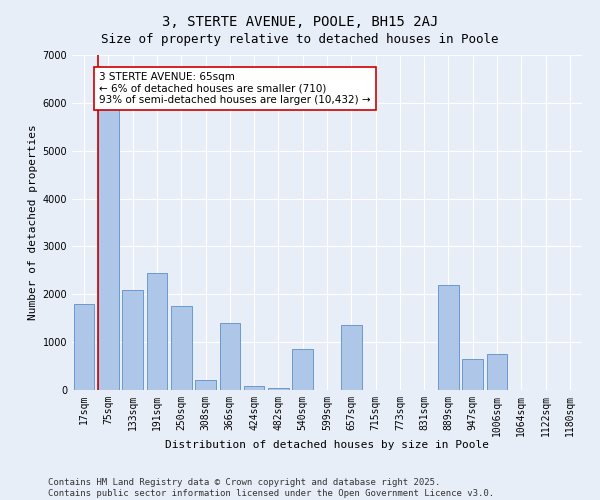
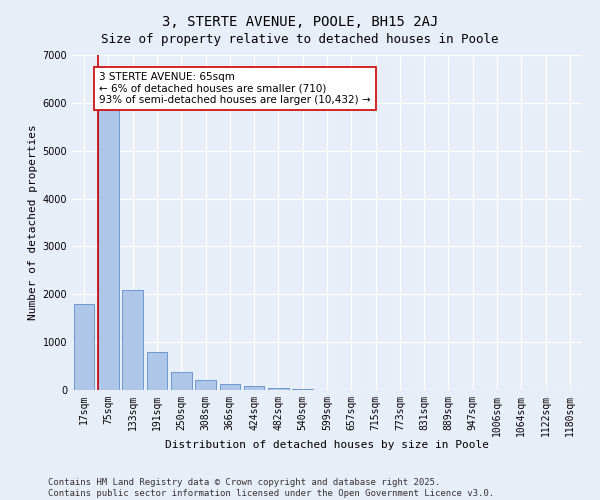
191sqm: 2450 -> 800
250sqm: 1750 -> 370
366sqm: 1400 -> 120
540sqm: 850 -> 20
657sqm: 1350 -> 10
889sqm: 2200 -> 0
947sqm: 650 -> 0
1006sqm: 750 -> 0
